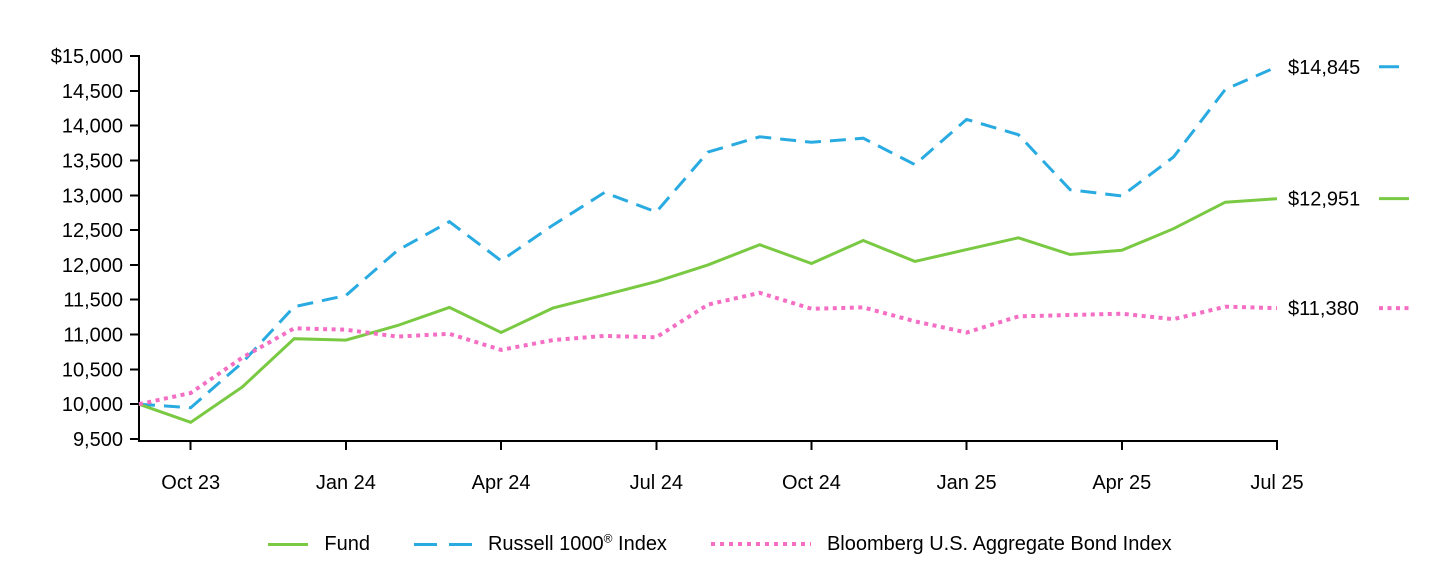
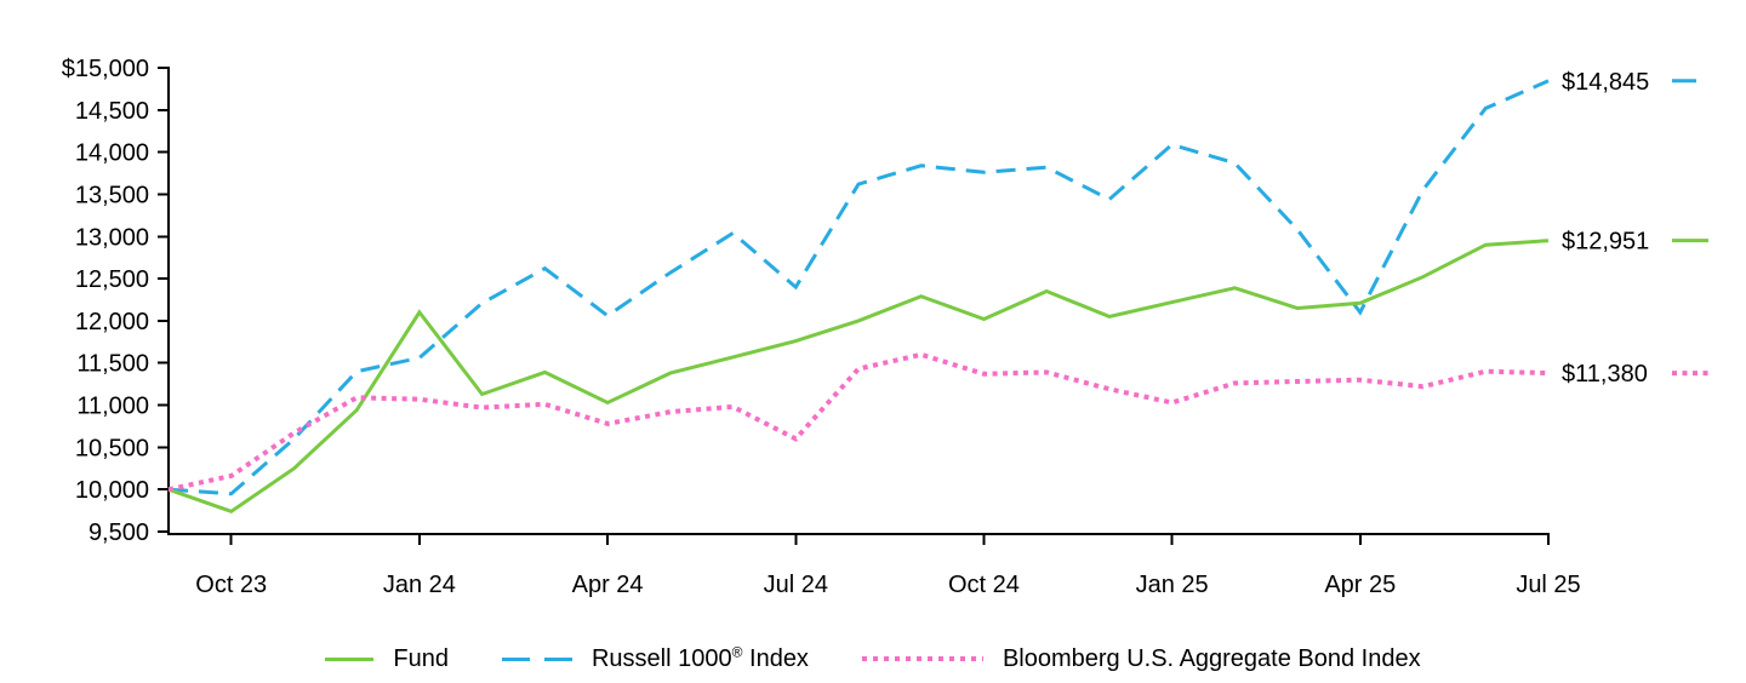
Fund/Jan 24: $10900 -> $12100
Russell 1000® Index/Jul 24: $12800 -> $12400
Bloomberg U.S. Aggregate Bond Index/Jul 24: $11000 -> $10600
Russell 1000® Index/Apr 25: $13000 -> $12100
